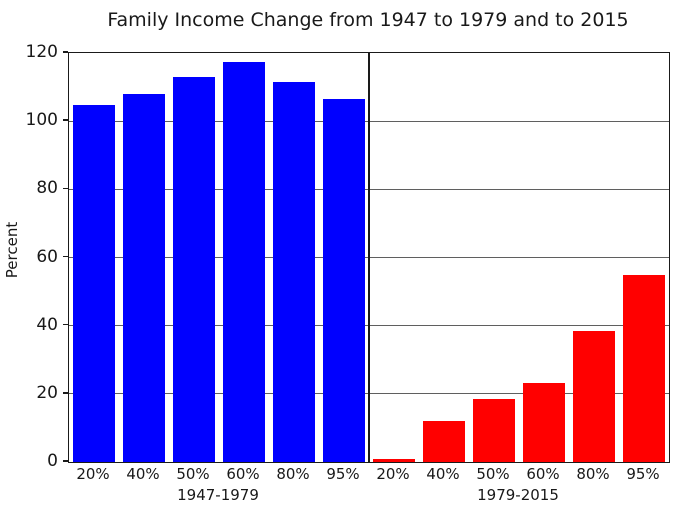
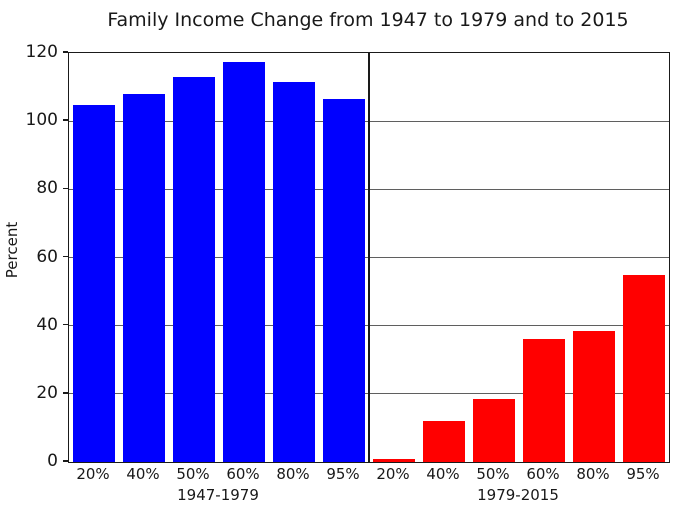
1979-2015/60%: 23 -> 36
